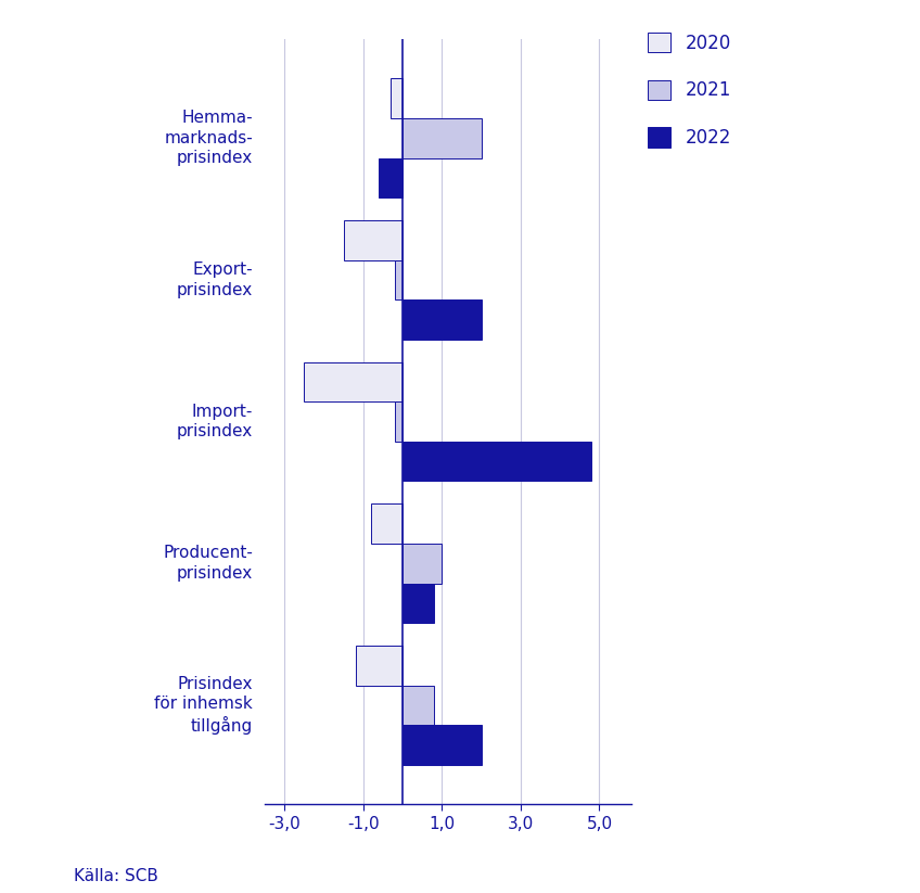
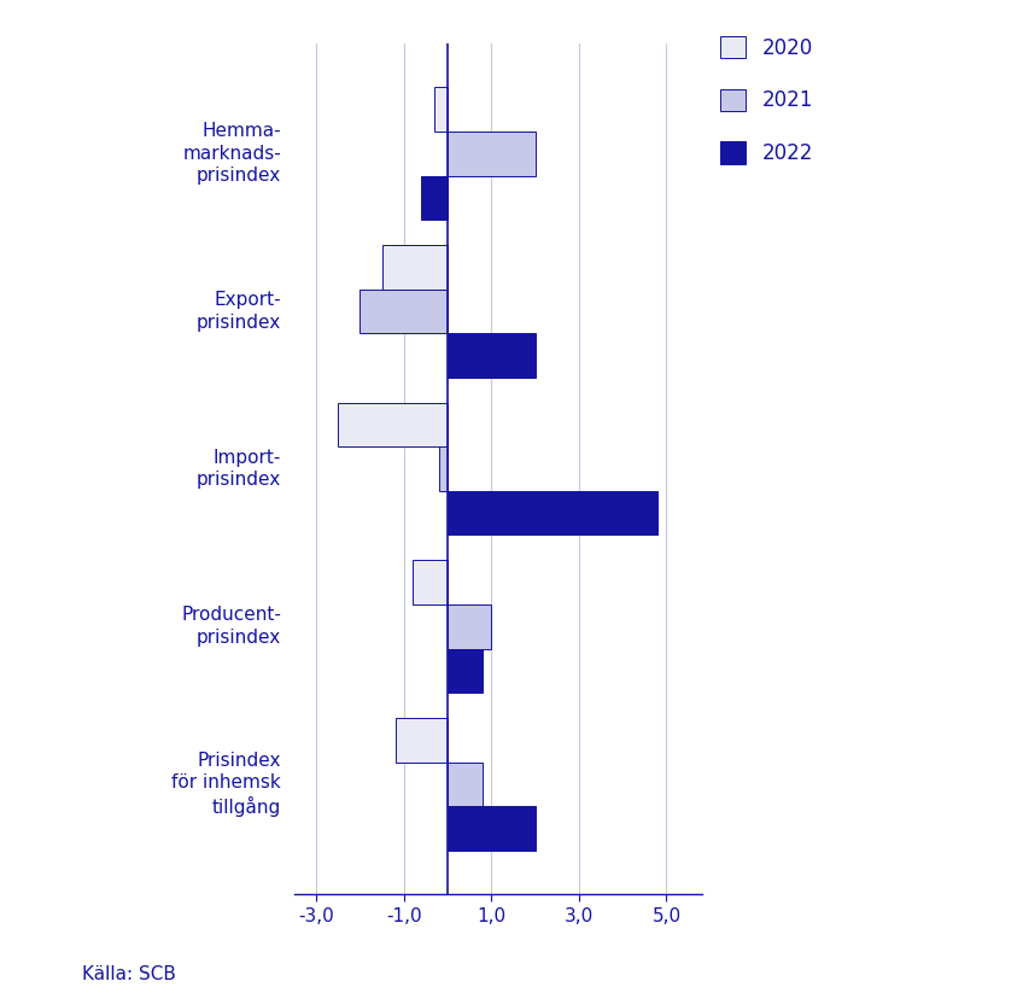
2021/Export- prisindex: -0,2 -> -2,0
